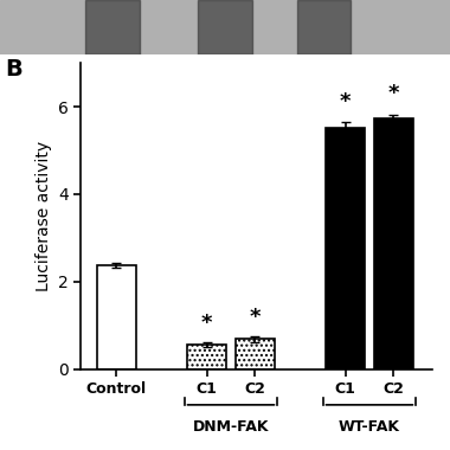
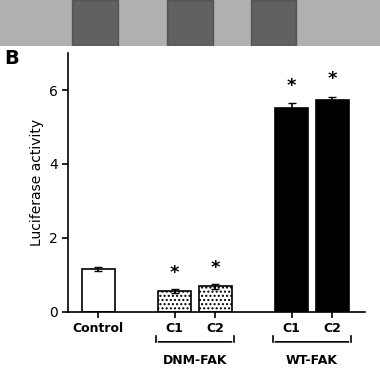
Control: 2.38 -> 1.15
